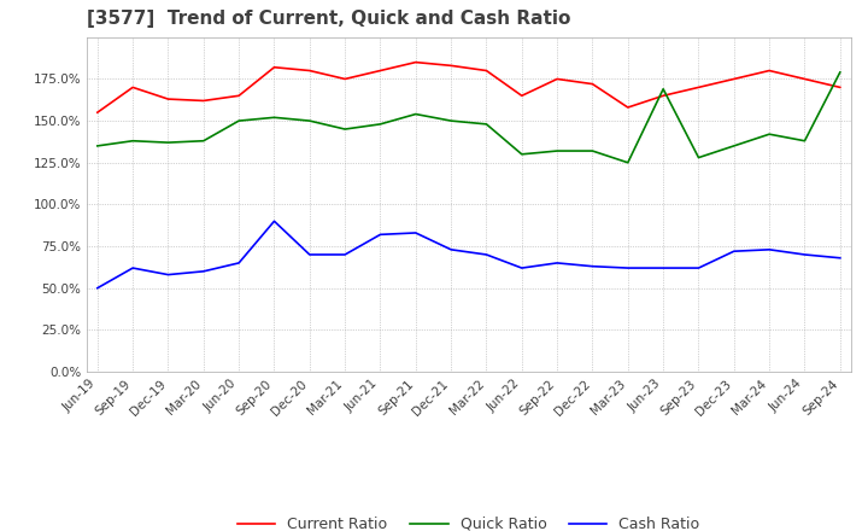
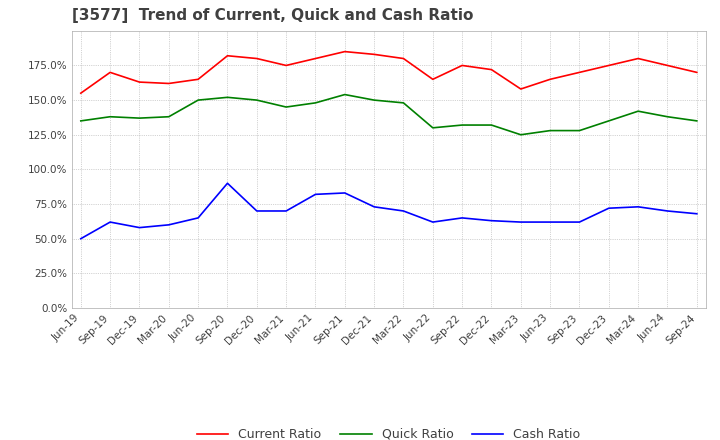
Quick Ratio/Jun-23: 169% -> 128%
Quick Ratio/Sep-24: 179% -> 135%
